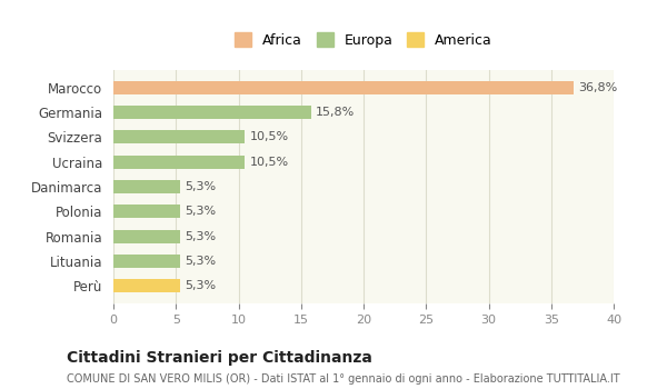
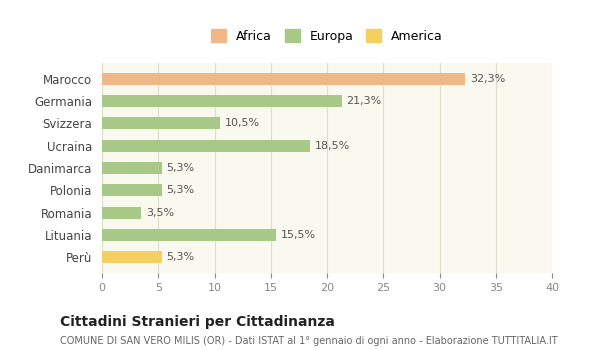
Marocco: 36,8% -> 32,3%
Germania: 15,8% -> 21,3%
Ucraina: 10,5% -> 18,5%
Romania: 5,3% -> 3,5%
Lituania: 5,3% -> 15,5%
